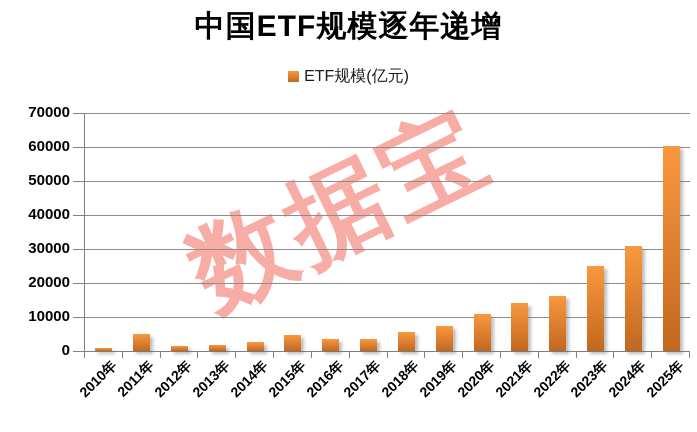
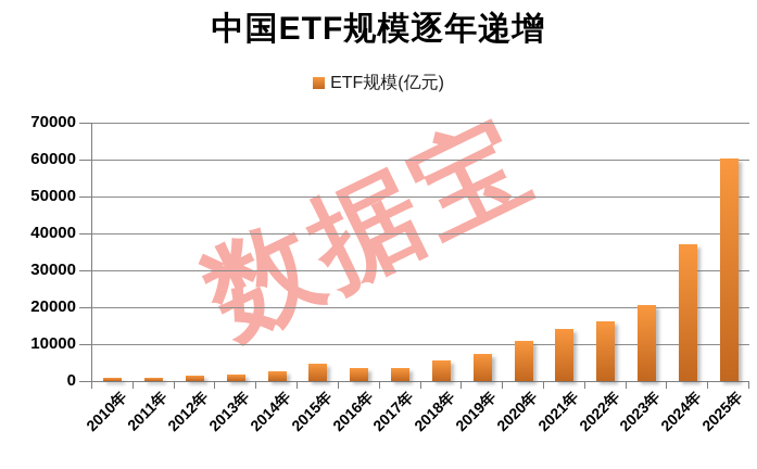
2011年: 5000 -> 1000
2023年: 25000 -> 21000
2024年: 31000 -> 37000
